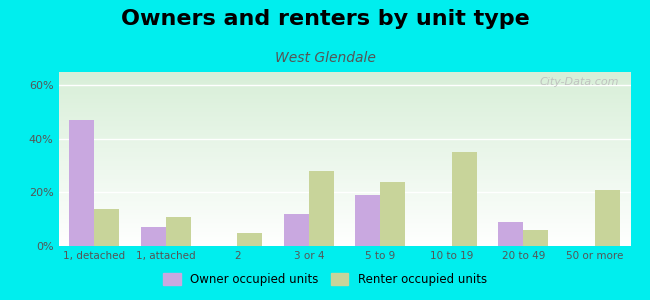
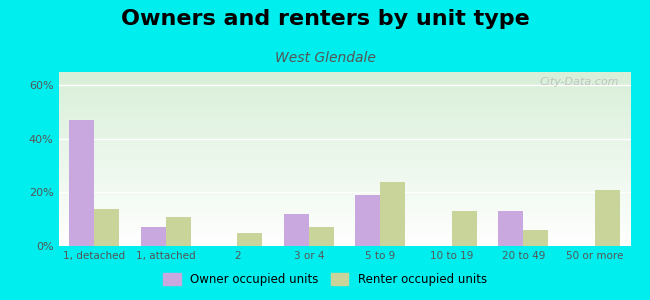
Renter occupied units/3 or 4: 28% -> 7%
Renter occupied units/10 to 19: 35% -> 13%
Owner occupied units/20 to 49: 9% -> 13%
